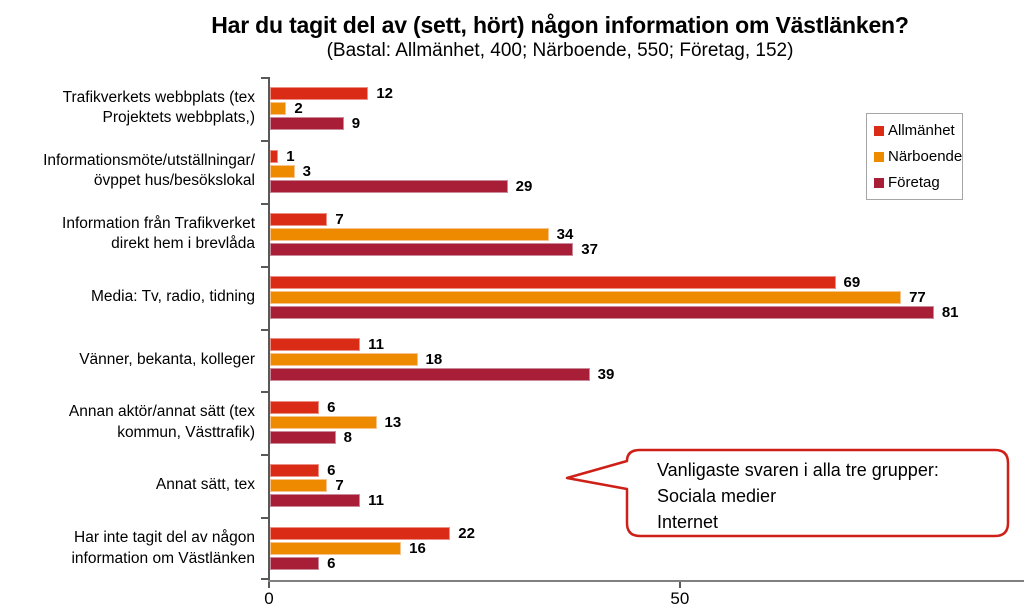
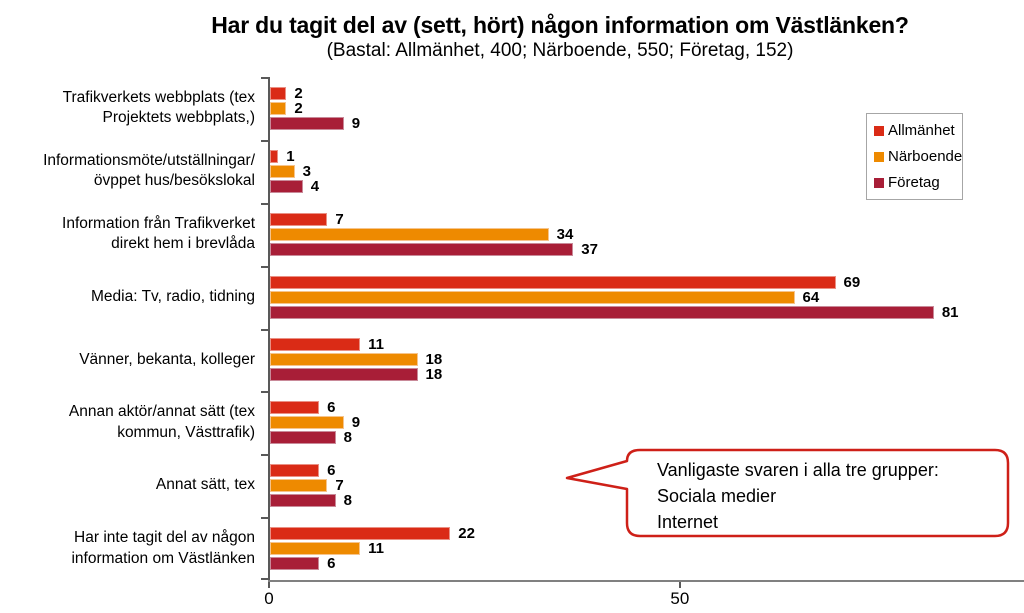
Allmänhet/Trafikverkets webbplats (tex Projektets webbplats,): 12 -> 2
Företag/Informationsmöte/utställningar/ övppet hus/besökslokal: 29 -> 4
Närboende/Media: Tv, radio, tidning: 77 -> 64
Företag/Vänner, bekanta, kolleger: 39 -> 18
Närboende/Annan aktör/annat sätt (tex kommun, Västtrafik): 13 -> 9
Företag/Annat sätt, tex: 11 -> 8
Närboende/Har inte tagit del av någon information om Västlänken: 16 -> 11
